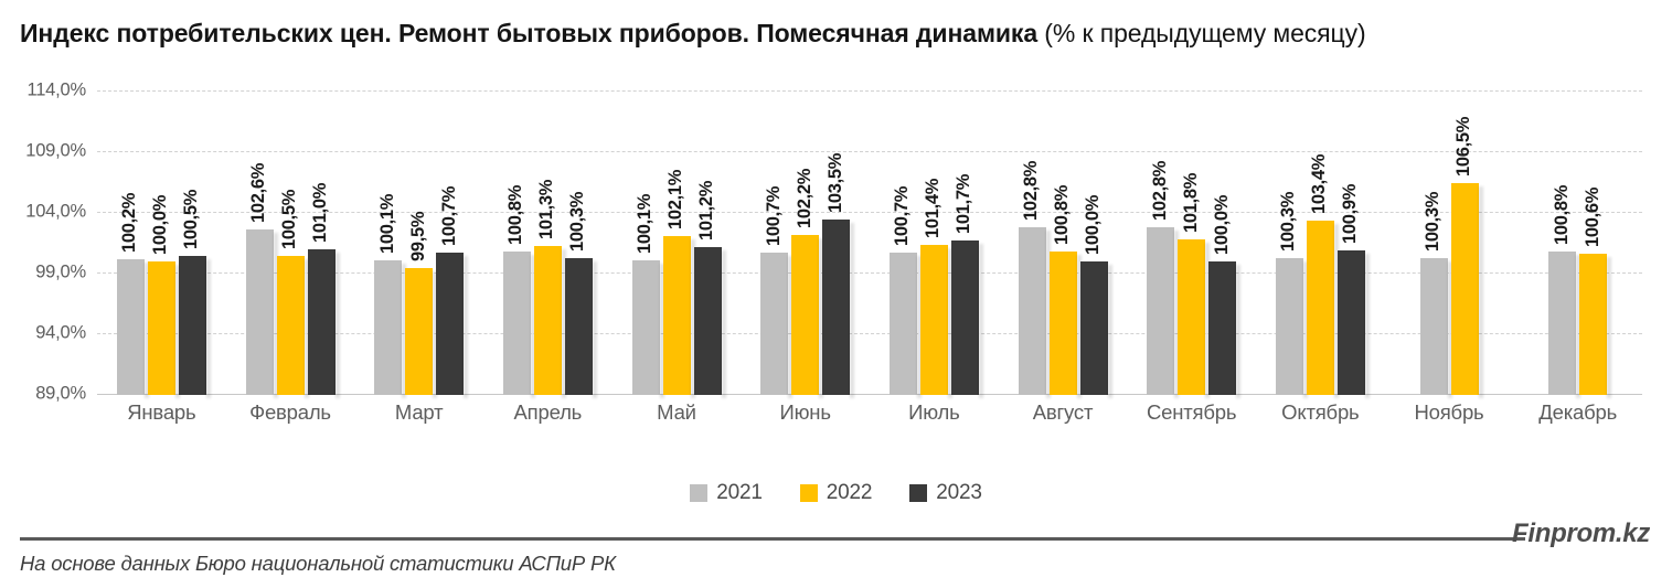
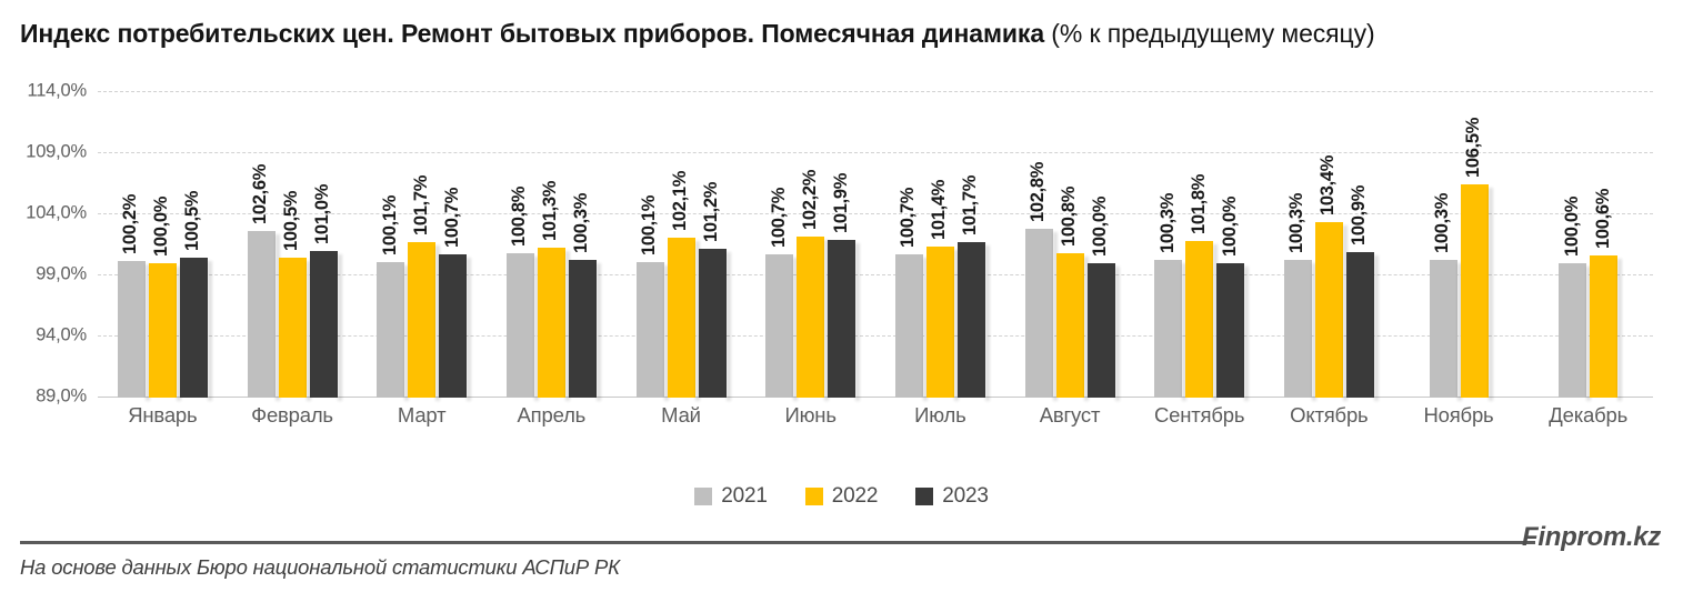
2022/Март: 99,5% -> 101,7%
2023/Июнь: 103,5% -> 101,9%
2021/Сентябрь: 102,8% -> 100,3%
2021/Декабрь: 100,8% -> 100,0%
